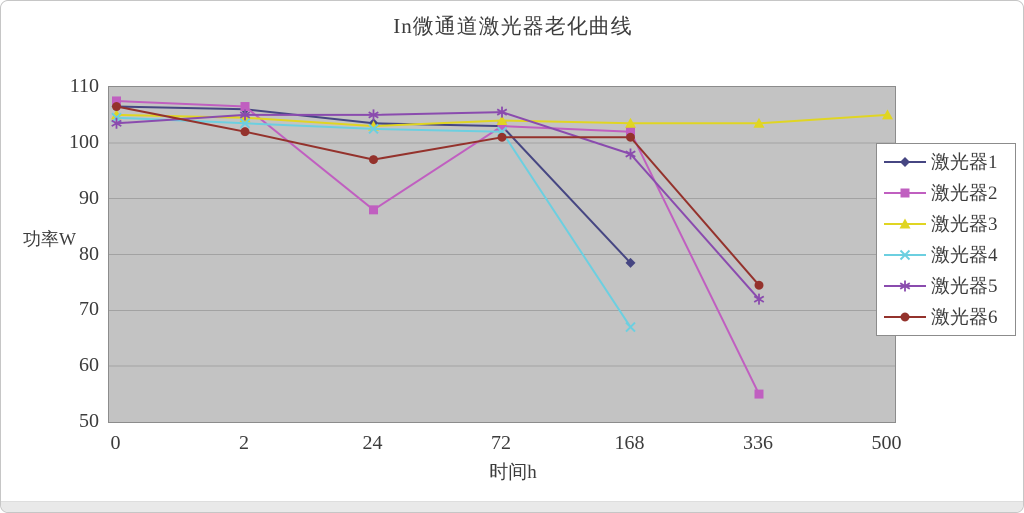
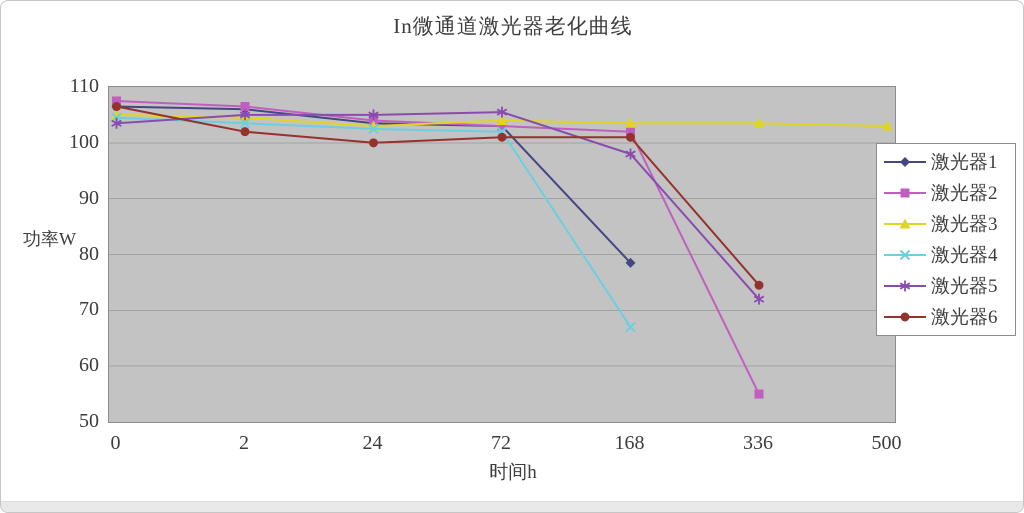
激光器2/24: 88 -> 104
激光器6/24: 97 -> 100
激光器3/500: 105 -> 103
